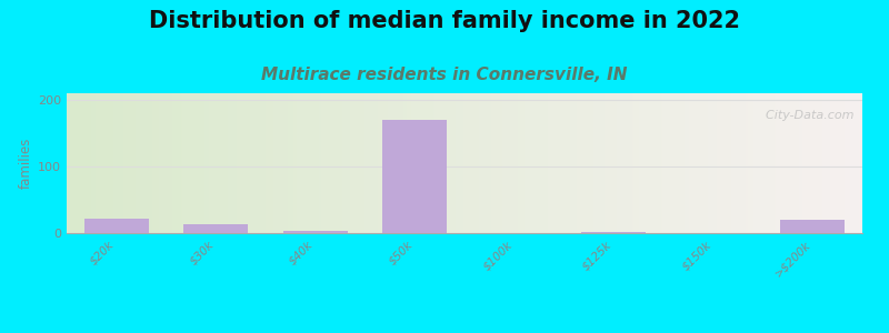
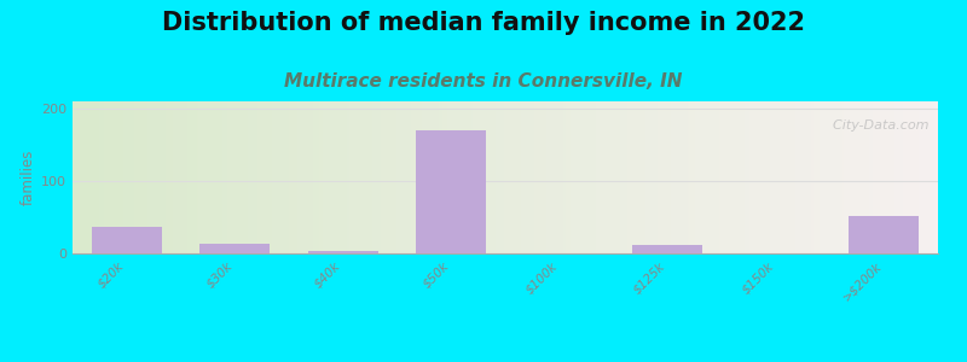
$20k: 22 -> 36
$125k: 2 -> 12
>$200k: 20 -> 52
